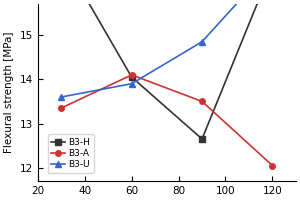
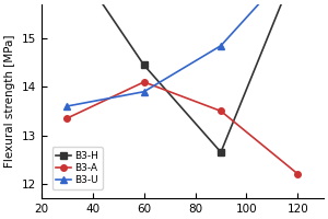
B3-H/60: 14.05 -> 14.45
B3-A/120: 12.05 -> 12.20
